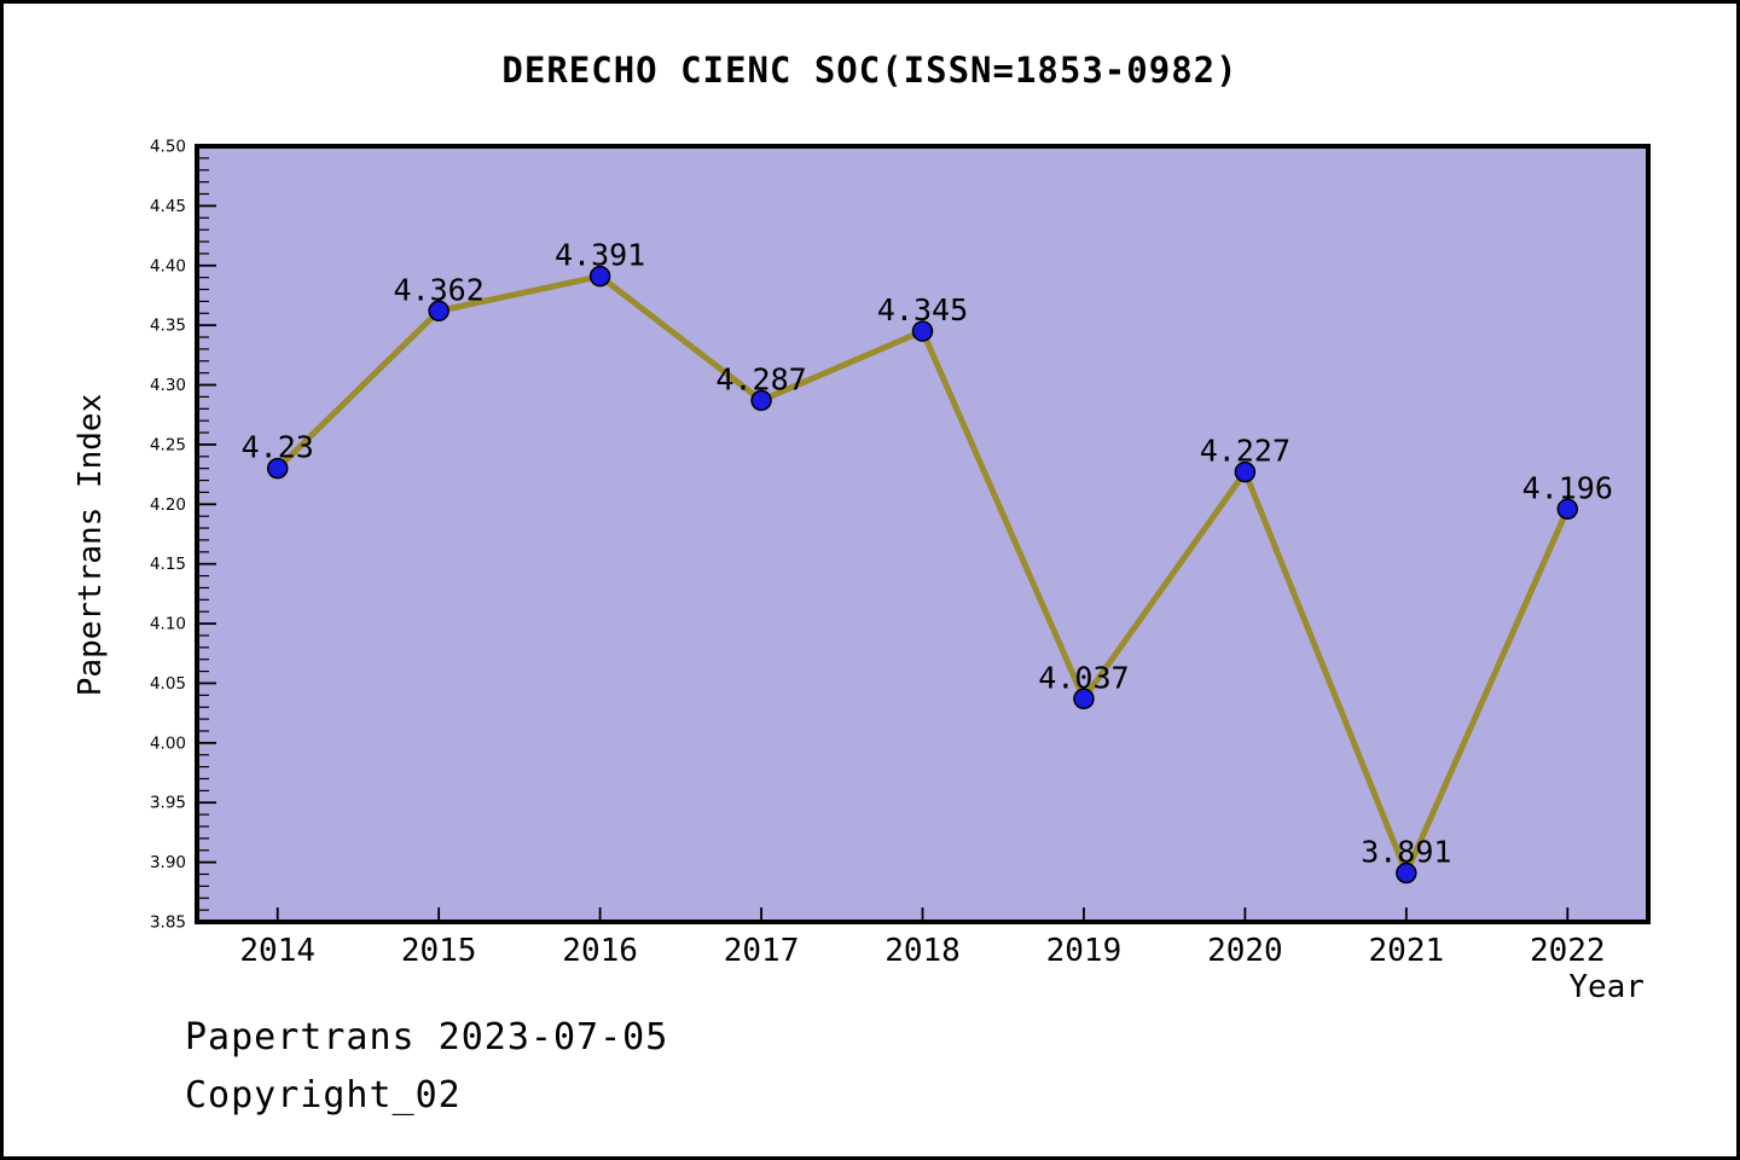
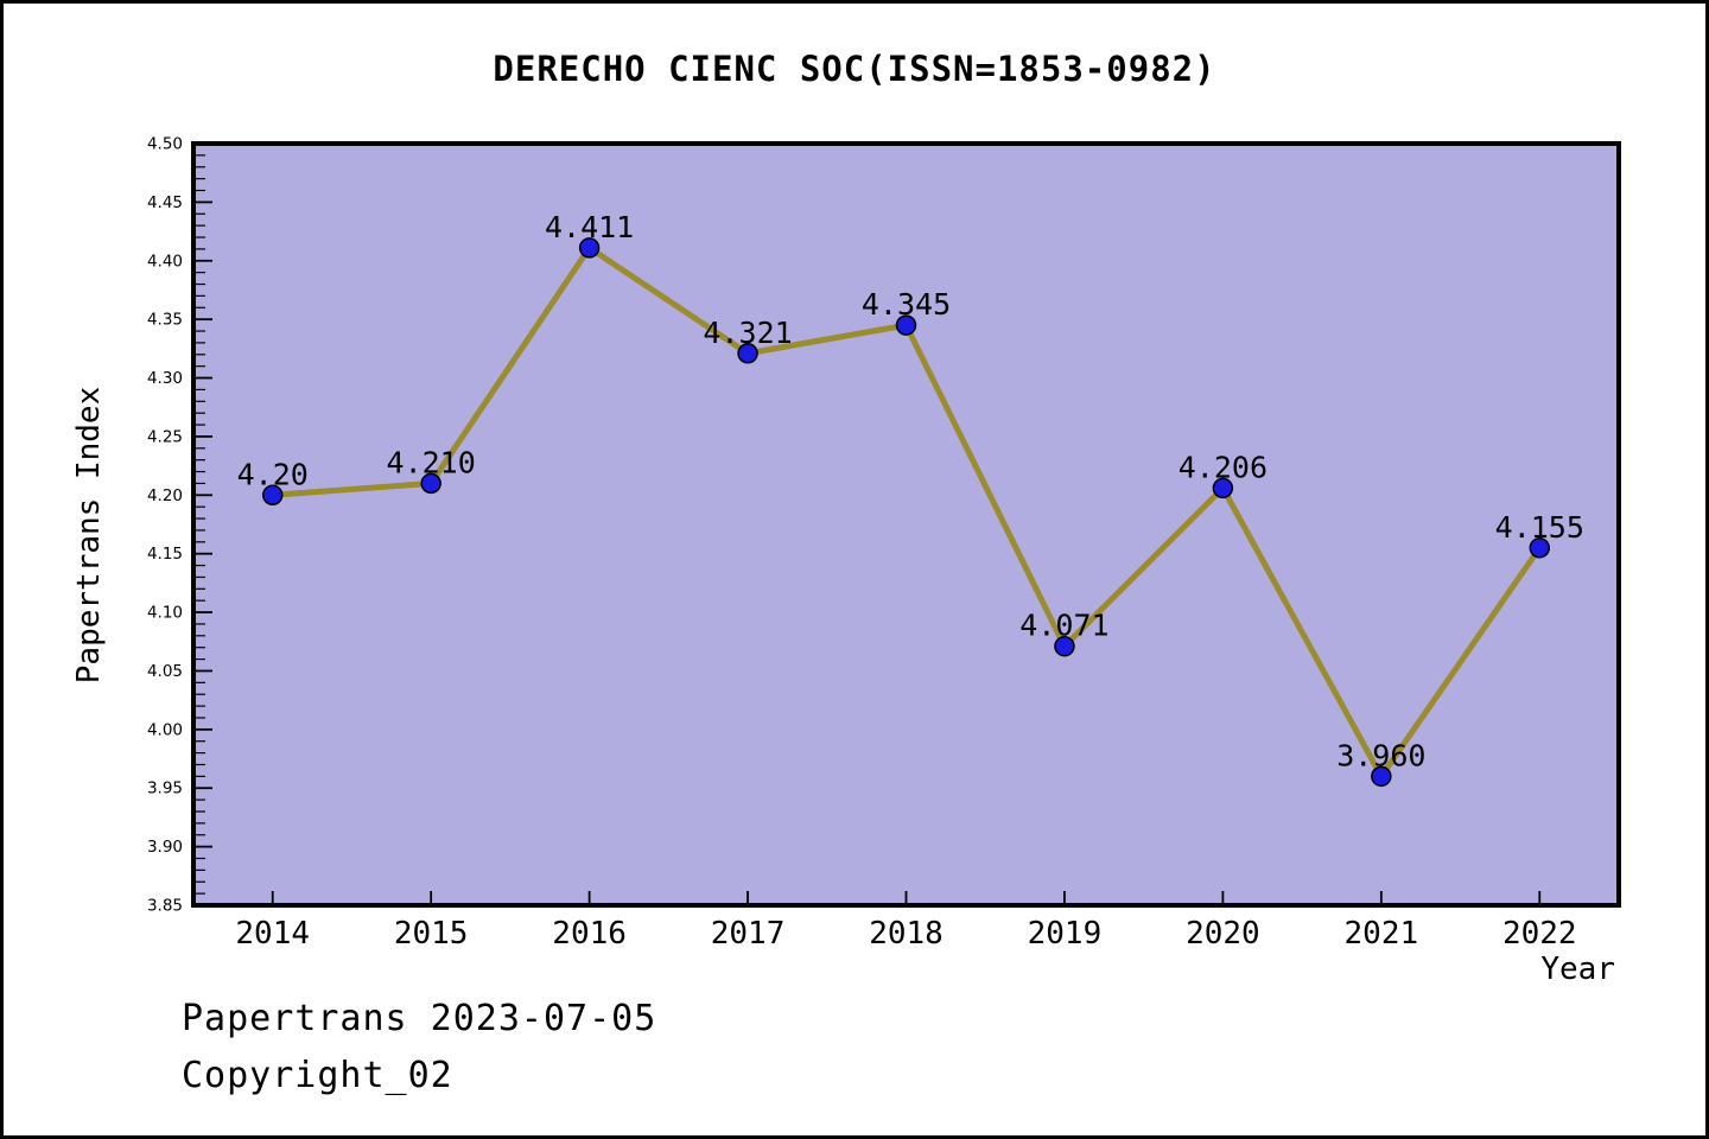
2014: 4.23 -> 4.20
2015: 4.362 -> 4.210
2016: 4.391 -> 4.411
2017: 4.287 -> 4.321
2019: 4.037 -> 4.071
2020: 4.227 -> 4.206
2021: 3.891 -> 3.960
2022: 4.196 -> 4.155
